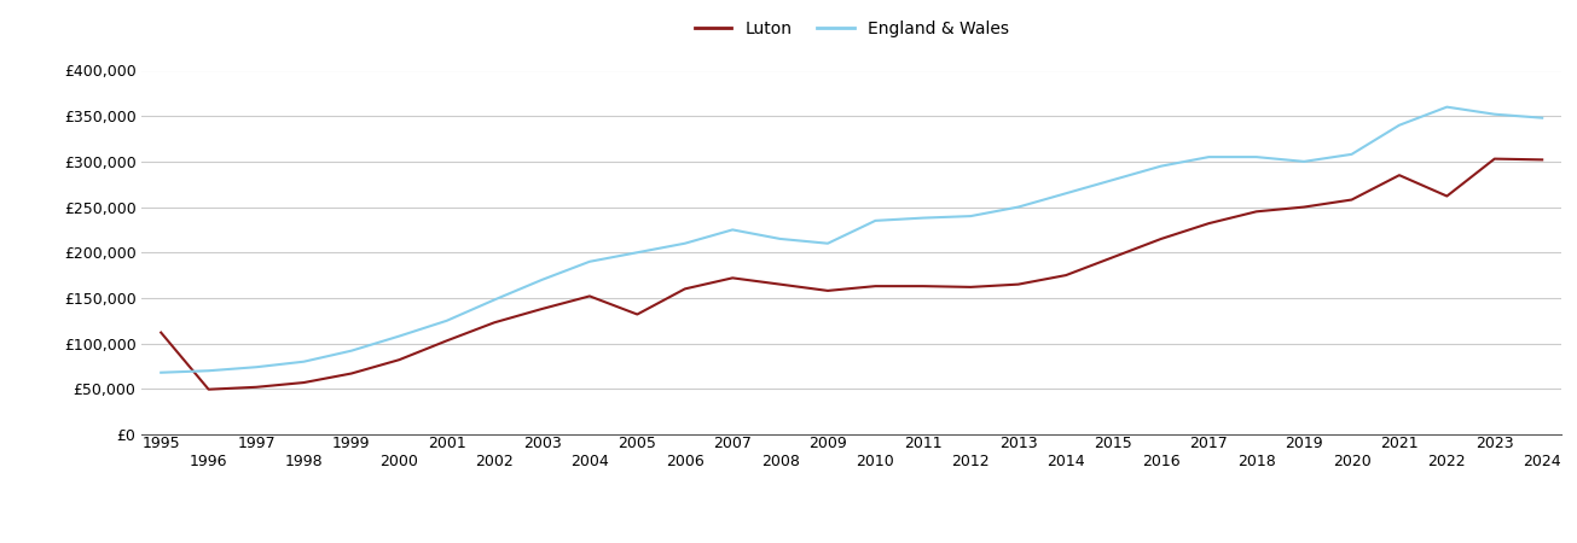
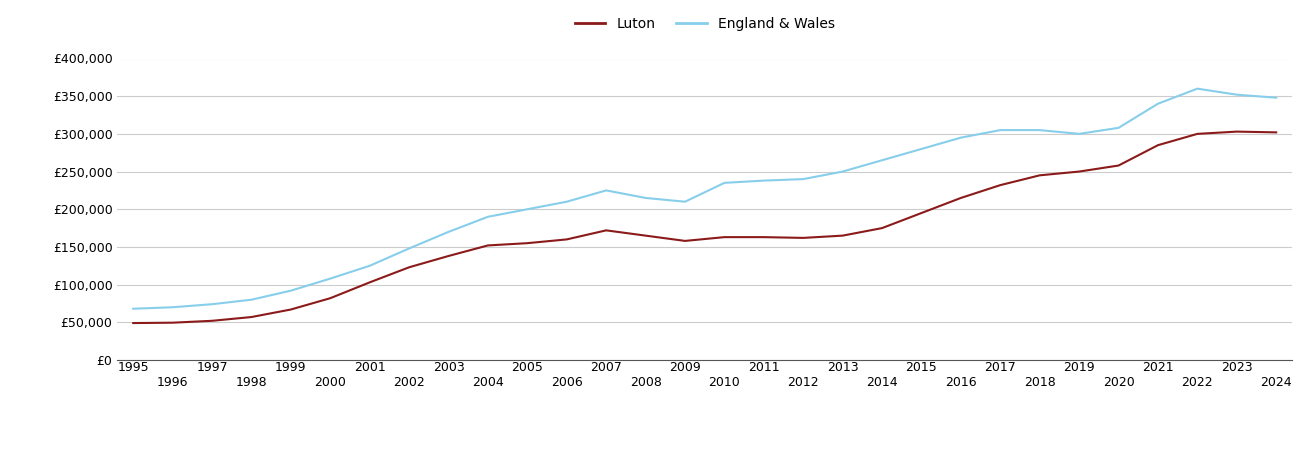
Luton/1995: £112,000 -> £49,000
Luton/2005: £132,000 -> £155,000
Luton/2022: £262,000 -> £300,000
